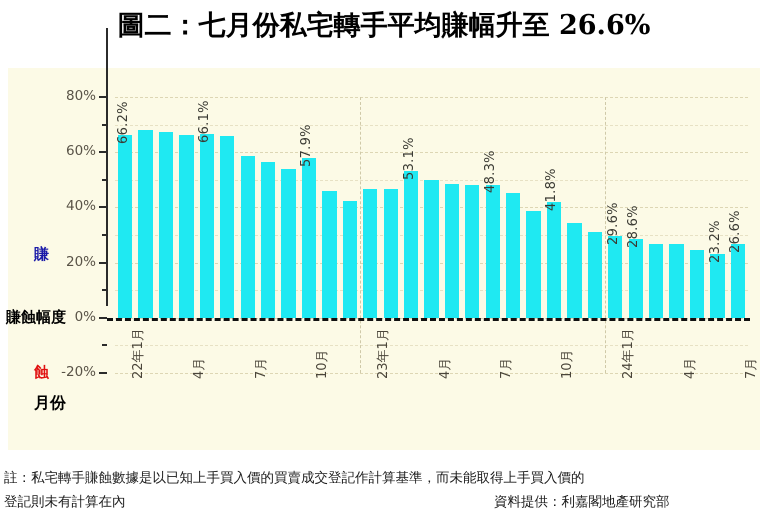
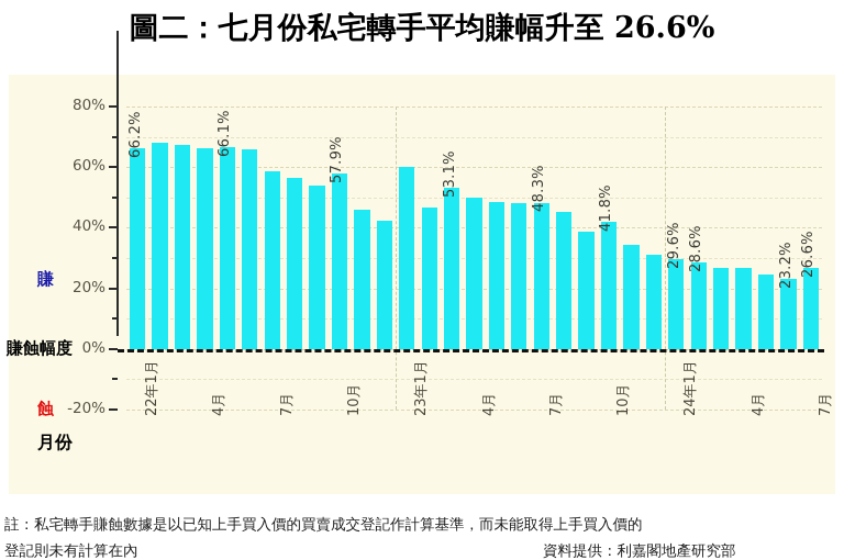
23年1月: 46% -> 60%
